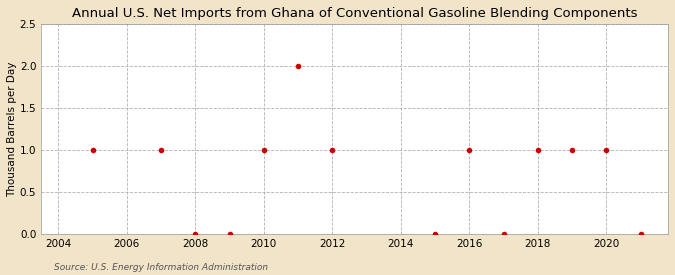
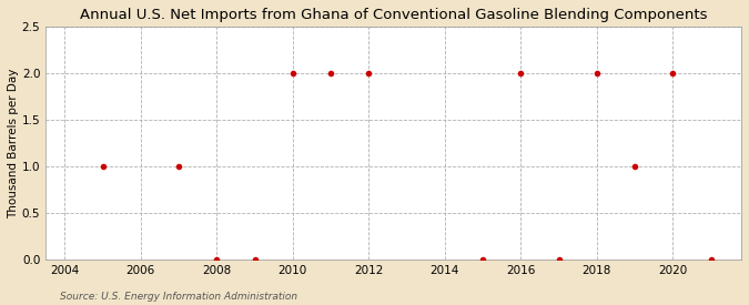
2010: 1 -> 2
2012: 1 -> 2
2016: 1 -> 2
2018: 1 -> 2
2020: 1 -> 2
